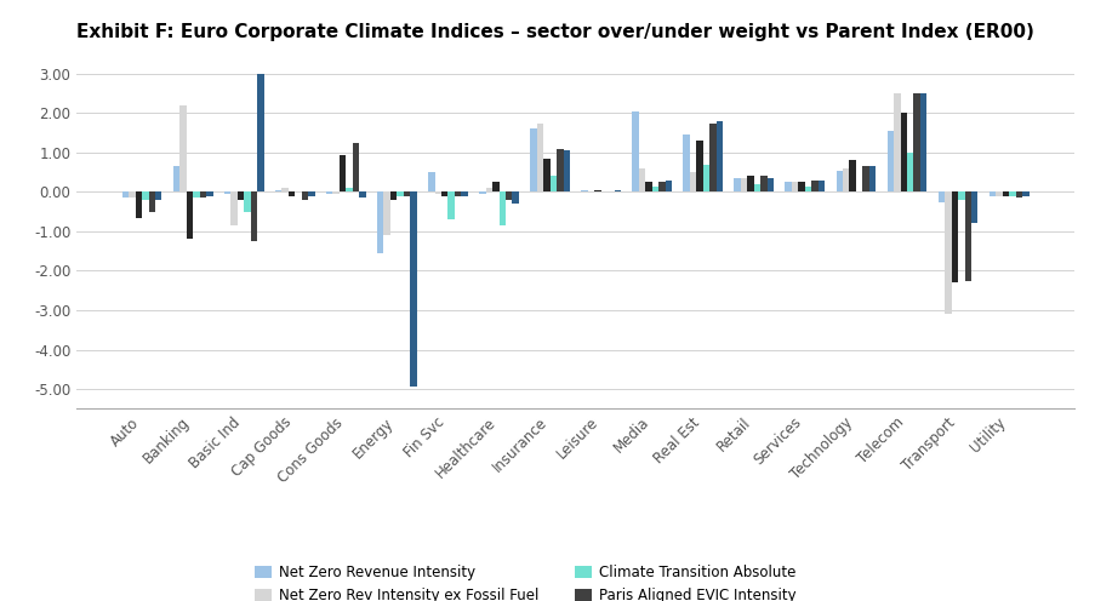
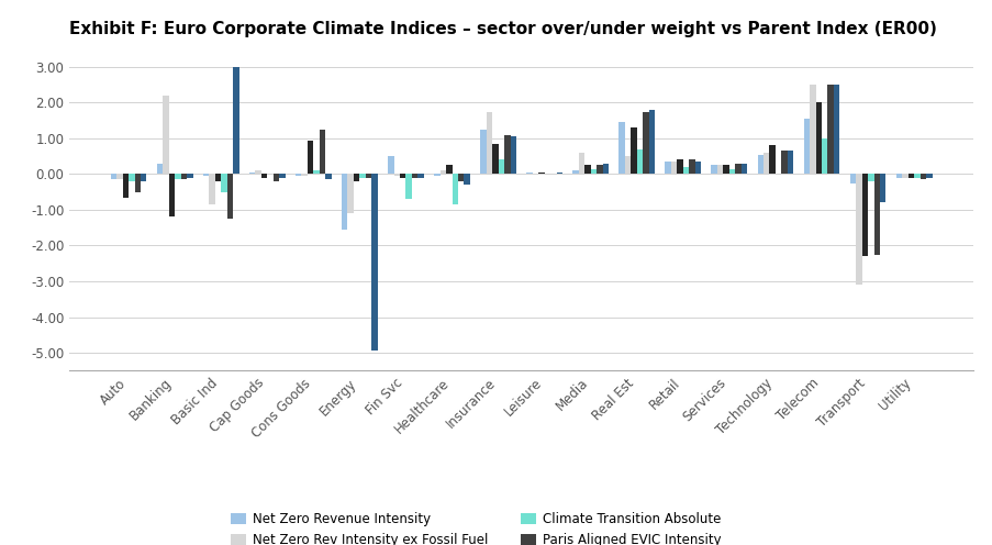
Net Zero Revenue Intensity/Banking: 0.65 -> 0.30
Net Zero Revenue Intensity/Insurance: 1.60 -> 1.25
Net Zero Revenue Intensity/Media: 2.05 -> 0.10
